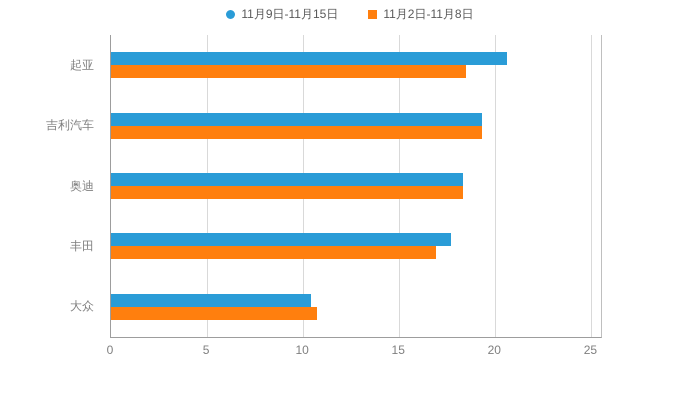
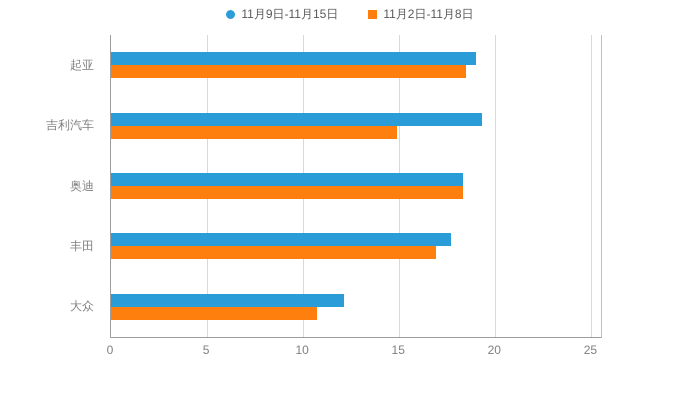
11月9日-11月15日/起亚: 20.6 -> 19.0
11月2日-11月8日/吉利汽车: 19.3 -> 14.9
11月9日-11月15日/大众: 10.4 -> 12.1
